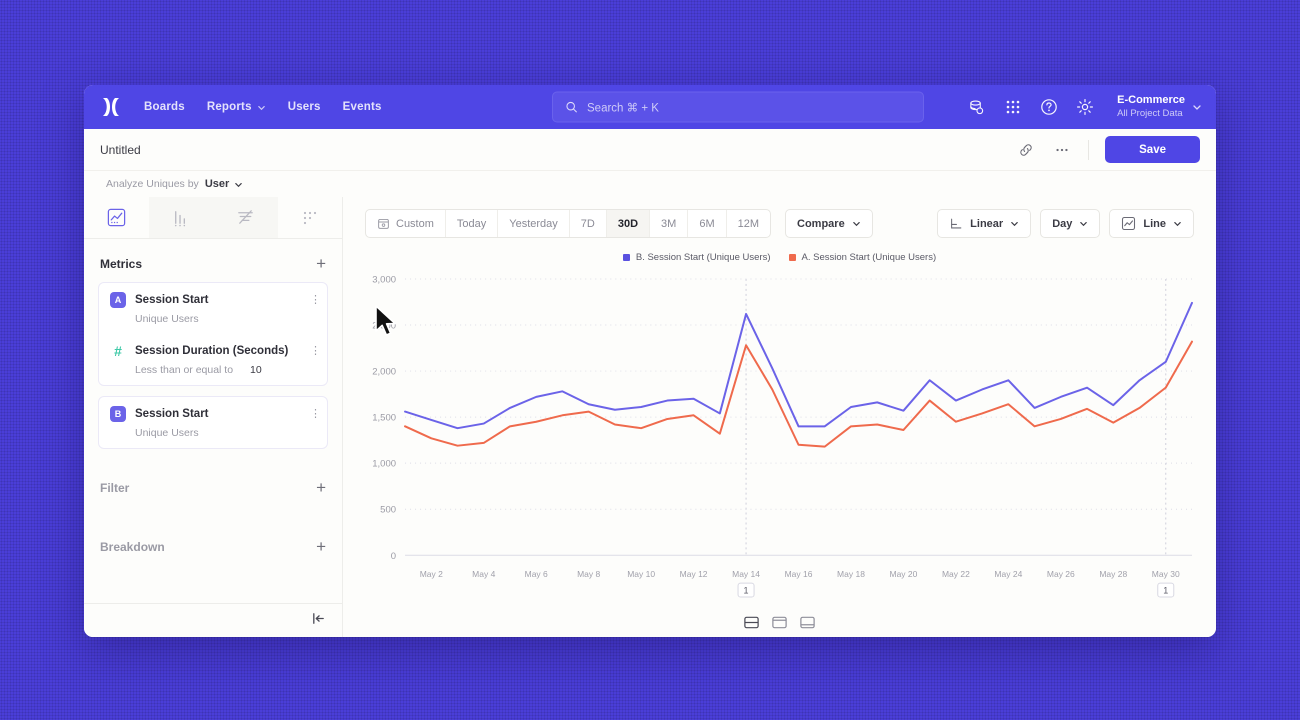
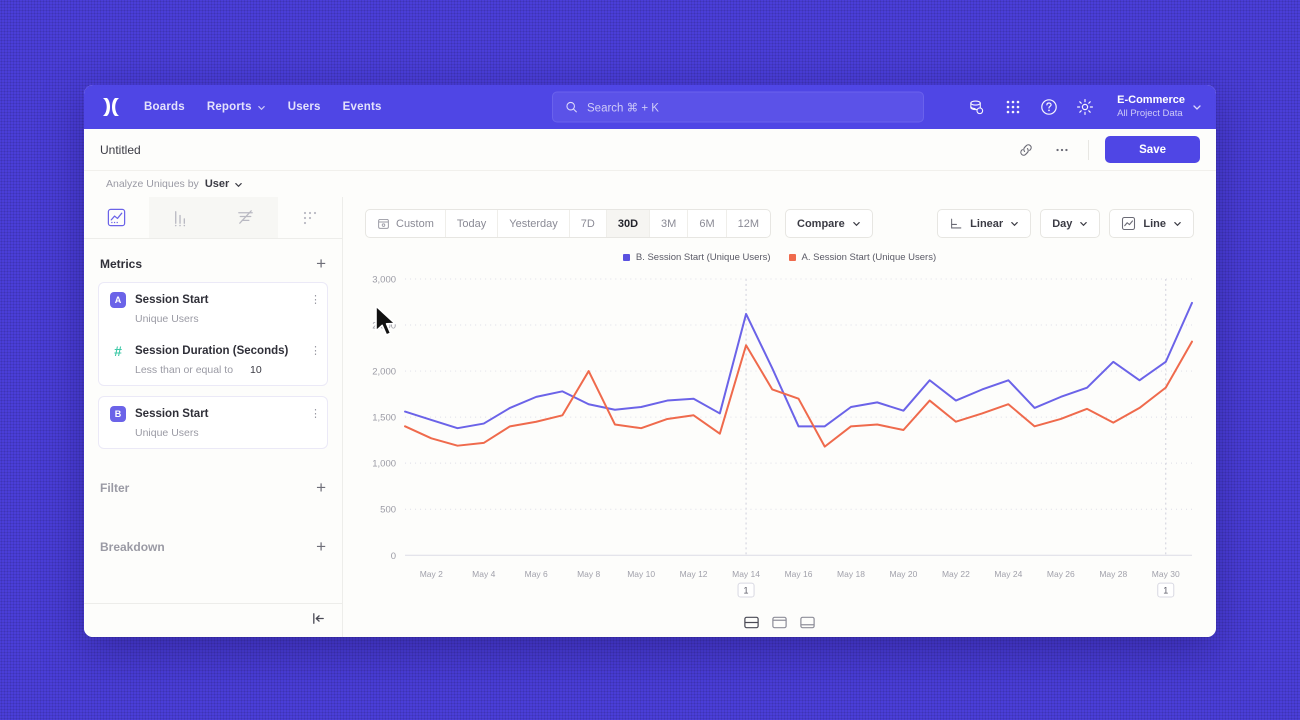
A. Session Start (Unique Users)/May 8: 1600 -> 2000
A. Session Start (Unique Users)/May 16: 1200 -> 1700
B. Session Start (Unique Users)/May 28: 1600 -> 2100
